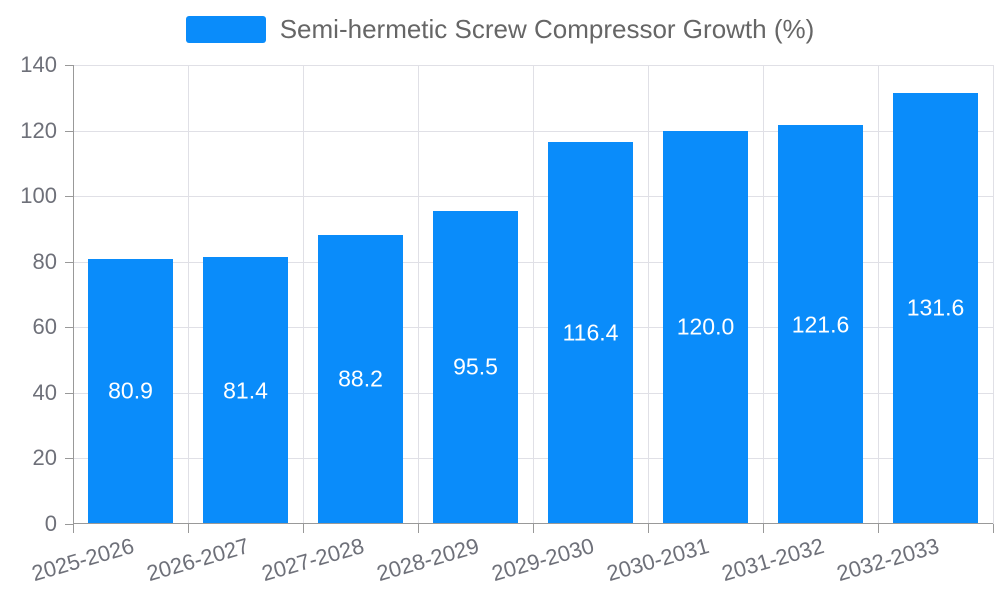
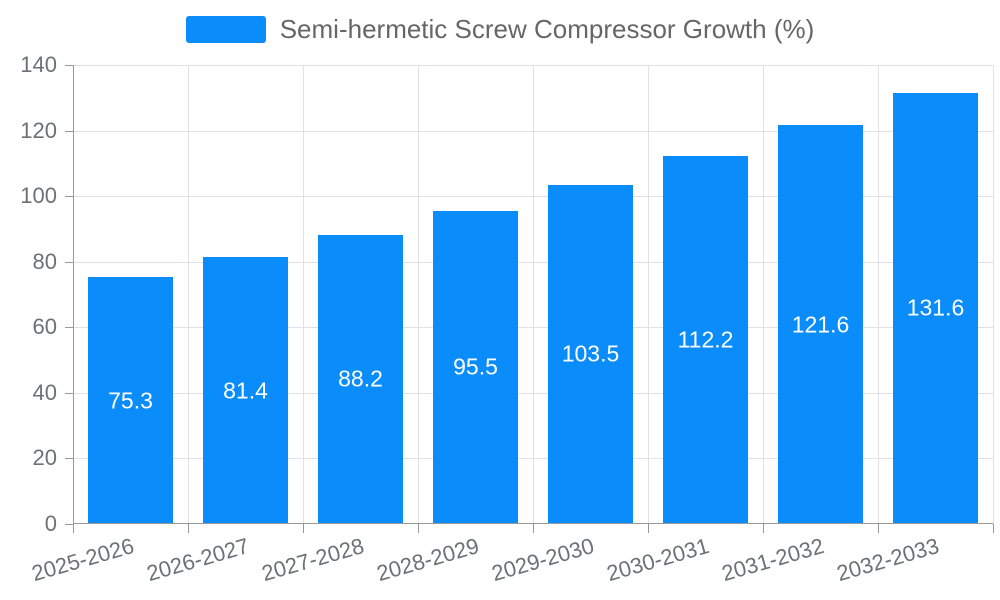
2025-2026: 80.9 -> 75.3
2029-2030: 116.4 -> 103.5
2030-2031: 120.0 -> 112.2
